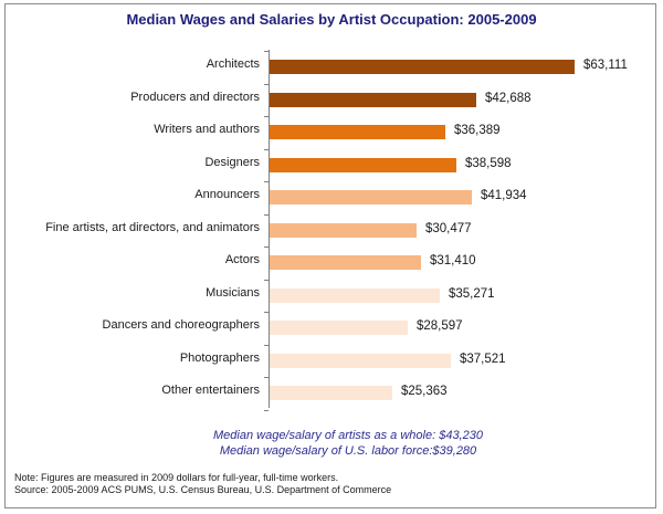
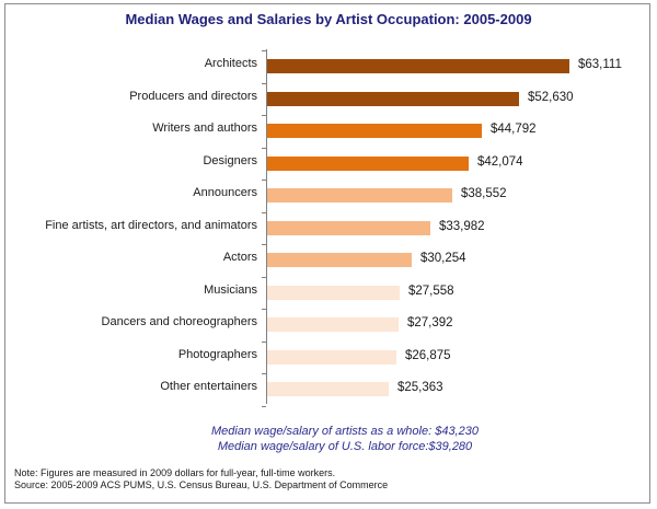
Producers and directors: $42,688 -> $52,630
Writers and authors: $36,389 -> $44,792
Designers: $38,598 -> $42,074
Announcers: $41,934 -> $38,552
Fine artists, art directors, and animators: $30,477 -> $33,982
Actors: $31,410 -> $30,254
Musicians: $35,271 -> $27,558
Dancers and choreographers: $28,597 -> $27,392
Photographers: $37,521 -> $26,875
